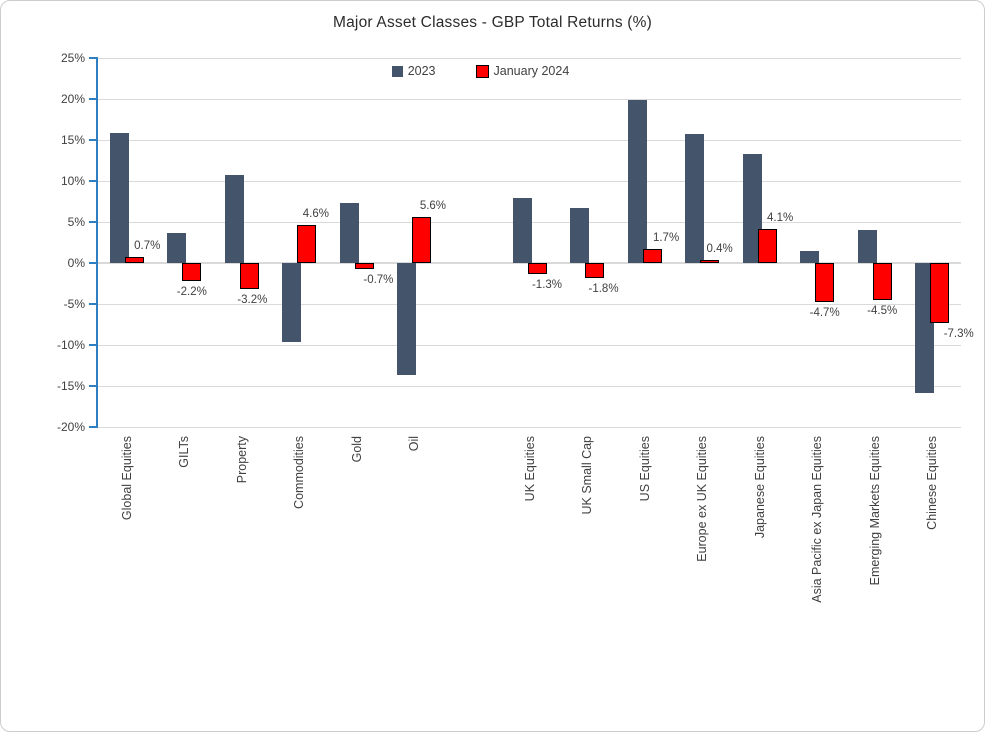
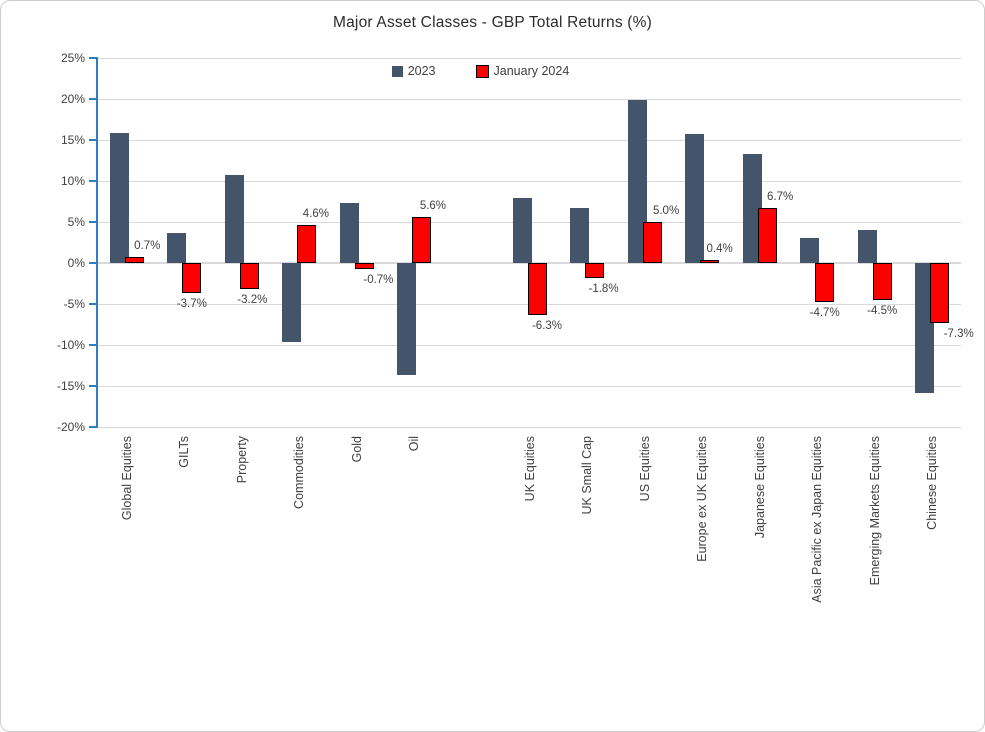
January 2024/GILTs: -2.2% -> -3.7%
January 2024/UK Equities: -1.3% -> -6.3%
January 2024/US Equities: 1.7% -> 5.0%
January 2024/Japanese Equities: 4.1% -> 6.7%
2023/Asia Pacific ex Japan Equities: 2% -> 3%
